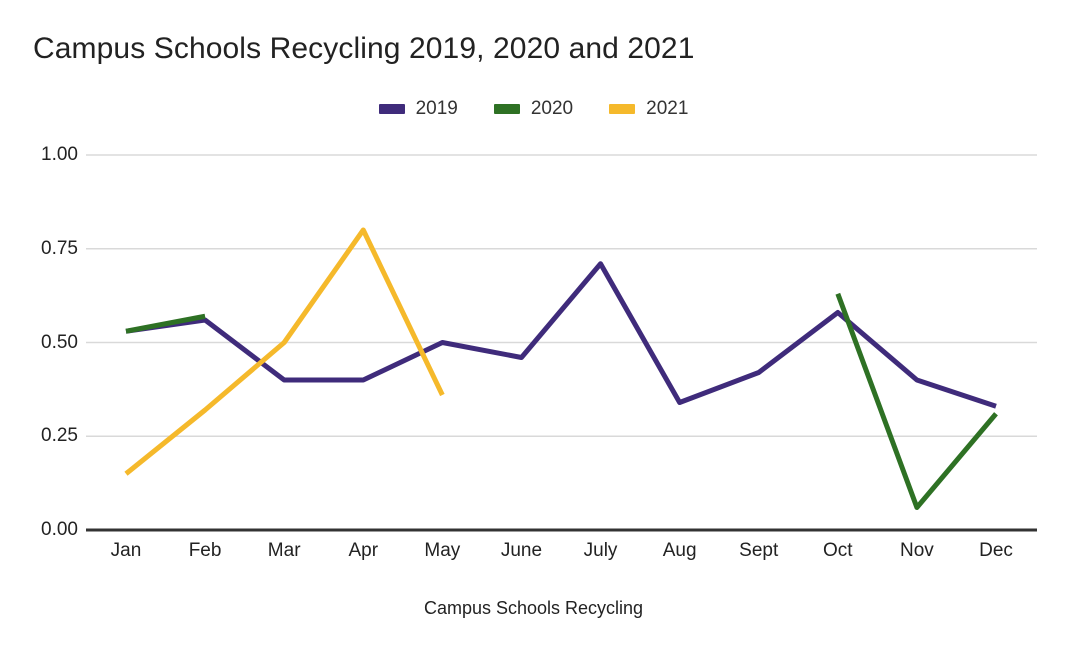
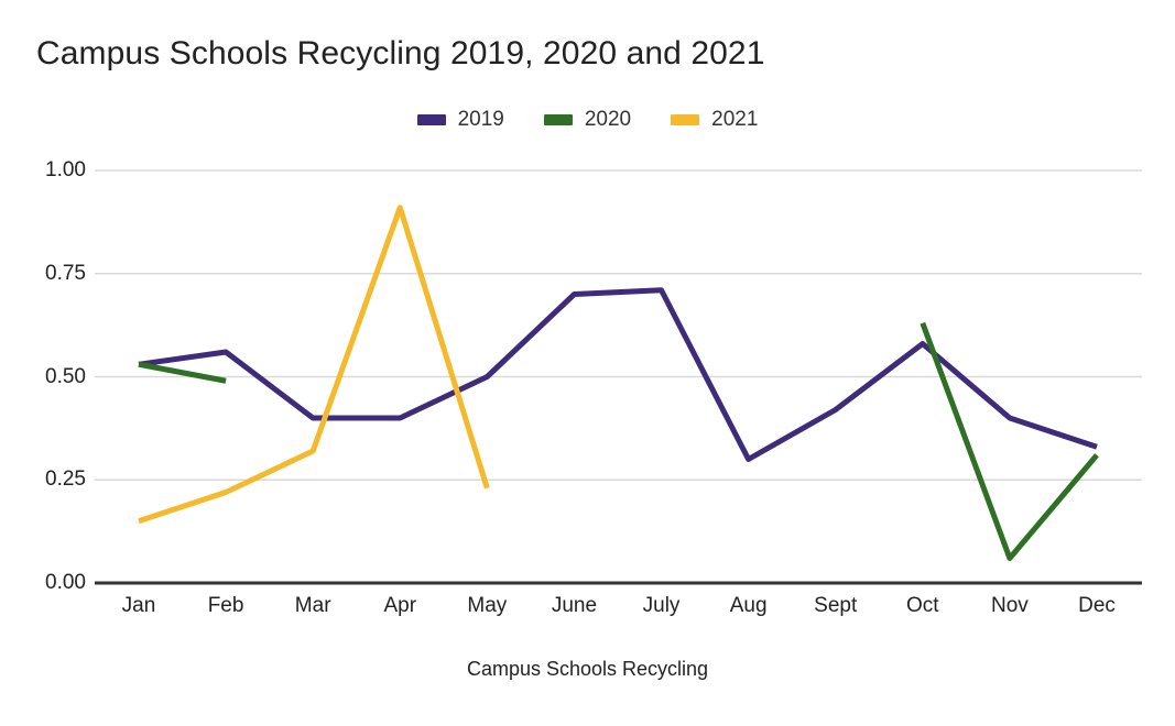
2020/Feb: 0.57 -> 0.49
2021/Feb: 0.32 -> 0.22
2021/Mar: 0.50 -> 0.32
2021/Apr: 0.80 -> 0.91
2021/May: 0.36 -> 0.23
2019/June: 0.46 -> 0.70
2019/Aug: 0.34 -> 0.30
